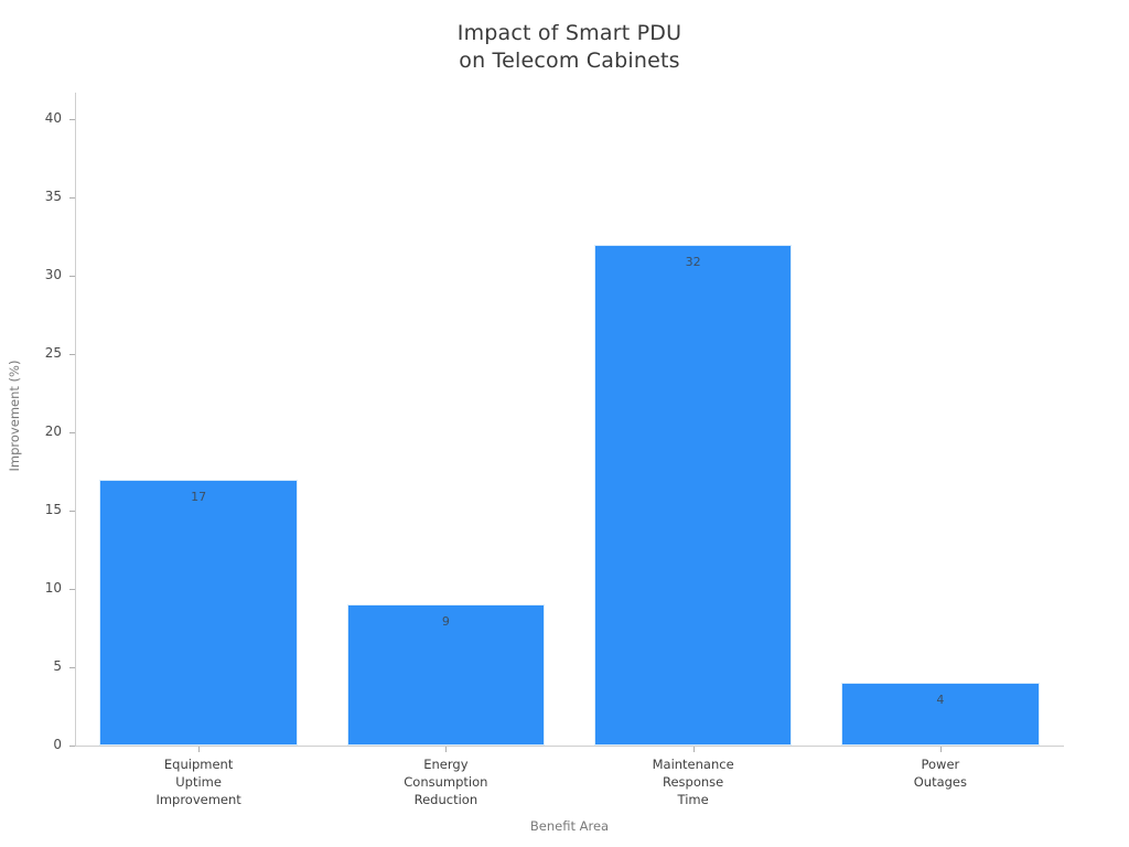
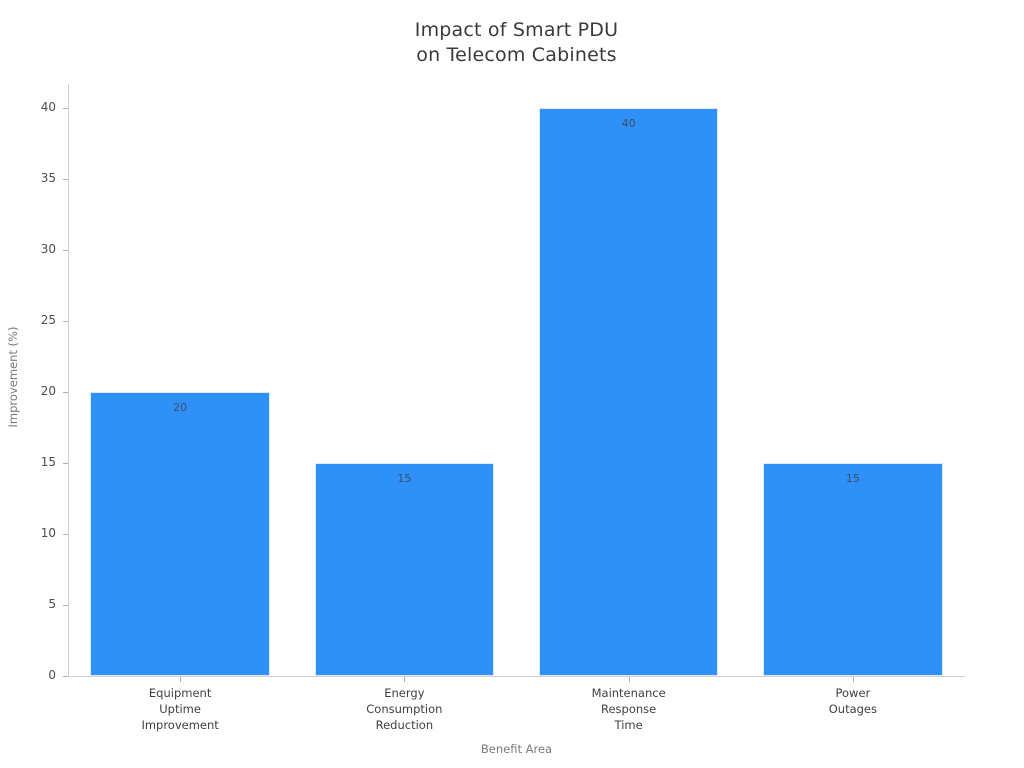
Equipment Uptime Improvement: 17 -> 20
Energy Consumption Reduction: 9 -> 15
Maintenance Response Time: 32 -> 40
Power Outages: 4 -> 15
